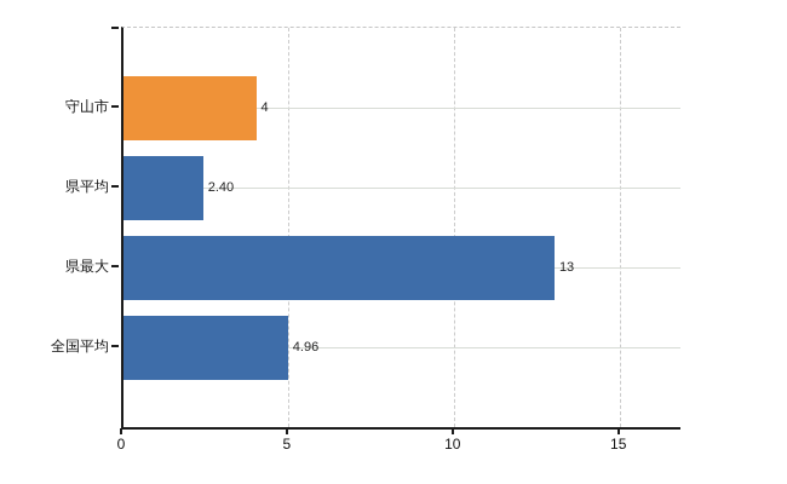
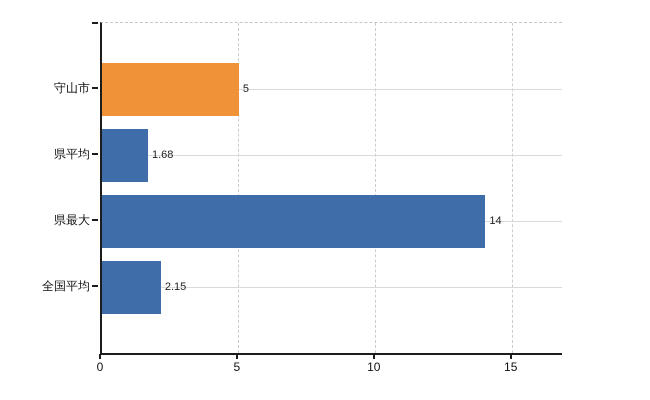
守山市: 4 -> 5
県平均: 2.40 -> 1.68
県最大: 13 -> 14
全国平均: 4.96 -> 2.15
